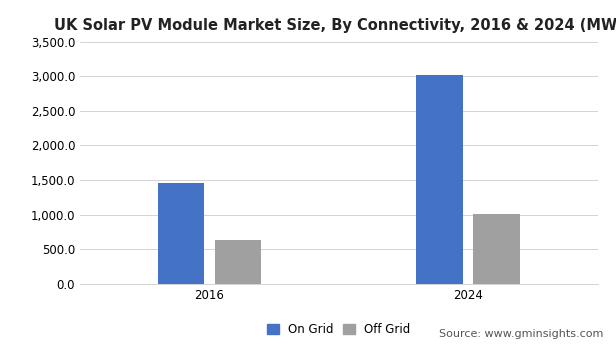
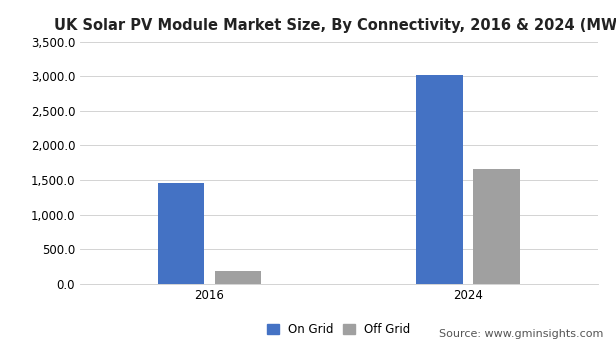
Off Grid/2016: 620 -> 180
Off Grid/2024: 1,010 -> 1,660
